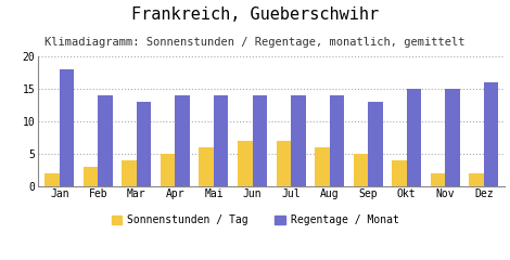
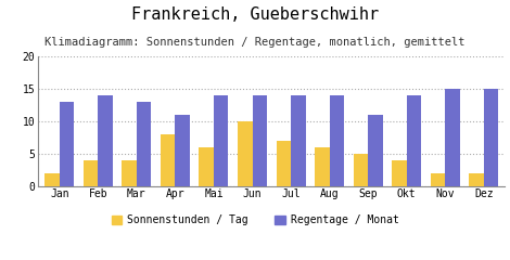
Regentage / Monat/Jan: 18 -> 13
Sonnenstunden / Tag/Feb: 3 -> 4
Sonnenstunden / Tag/Apr: 5 -> 8
Regentage / Monat/Apr: 14 -> 11
Sonnenstunden / Tag/Jun: 7 -> 10
Regentage / Monat/Sep: 13 -> 11
Regentage / Monat/Okt: 15 -> 14
Regentage / Monat/Dez: 16 -> 15
